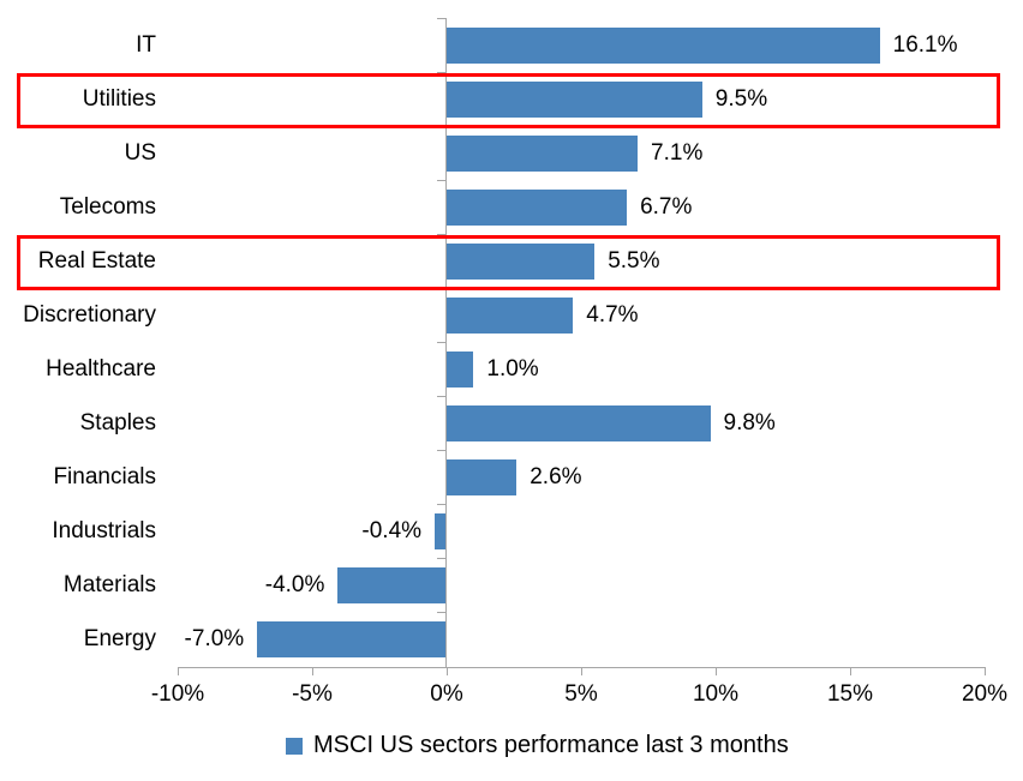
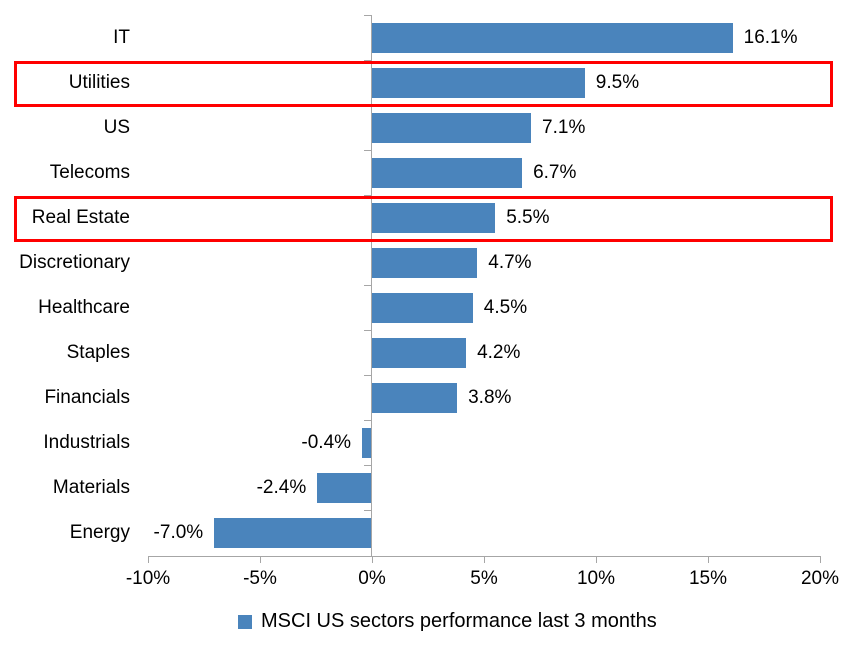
Healthcare: 1.0% -> 4.5%
Staples: 9.8% -> 4.2%
Financials: 2.6% -> 3.8%
Materials: -4.0% -> -2.4%
